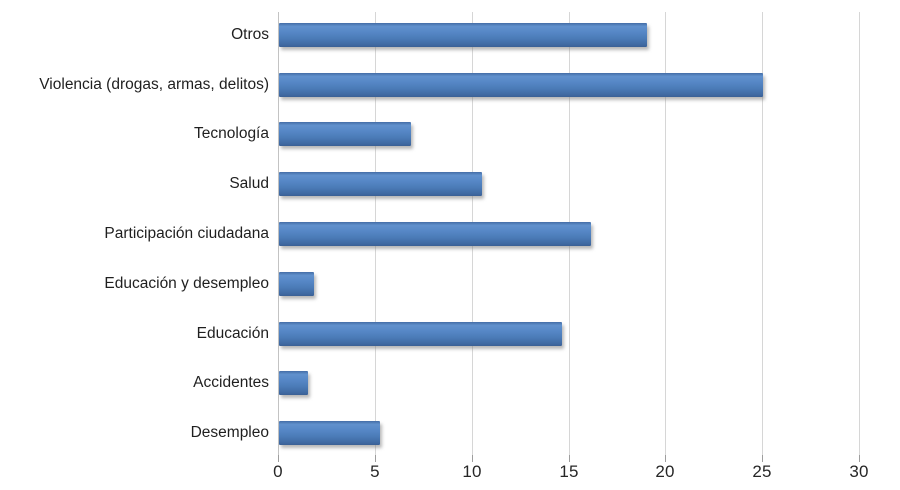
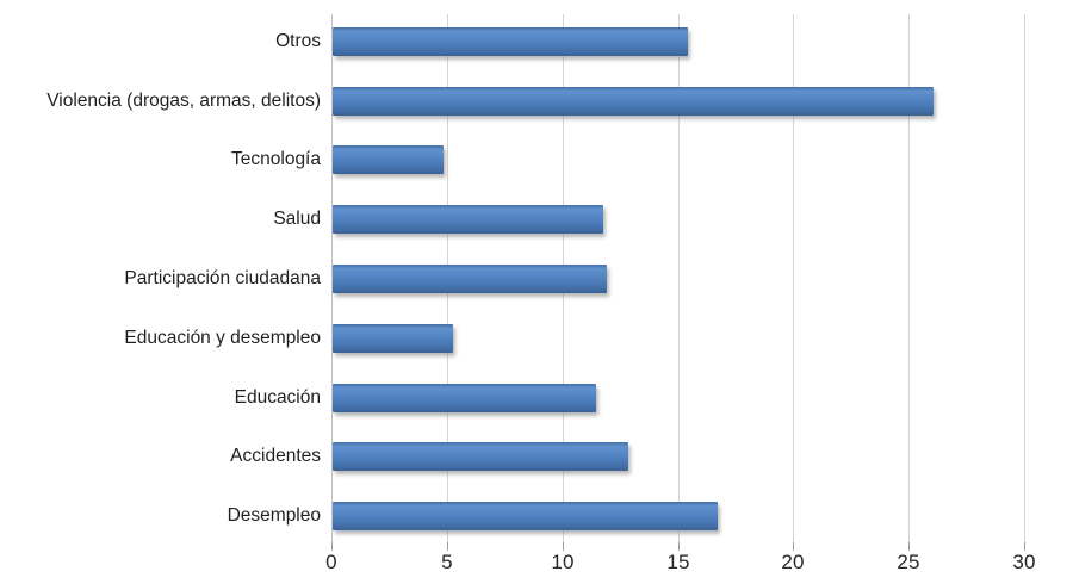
Otros: 19.0 -> 15.4
Violencia (drogas, armas, delitos): 25.0 -> 26.0
Tecnología: 6.8 -> 4.8
Salud: 10.5 -> 11.7
Participación ciudadana: 16.1 -> 11.9
Educación y desempleo: 1.8 -> 5.2
Educación: 14.6 -> 11.4
Accidentes: 1.5 -> 12.8
Desempleo: 5.2 -> 16.7
